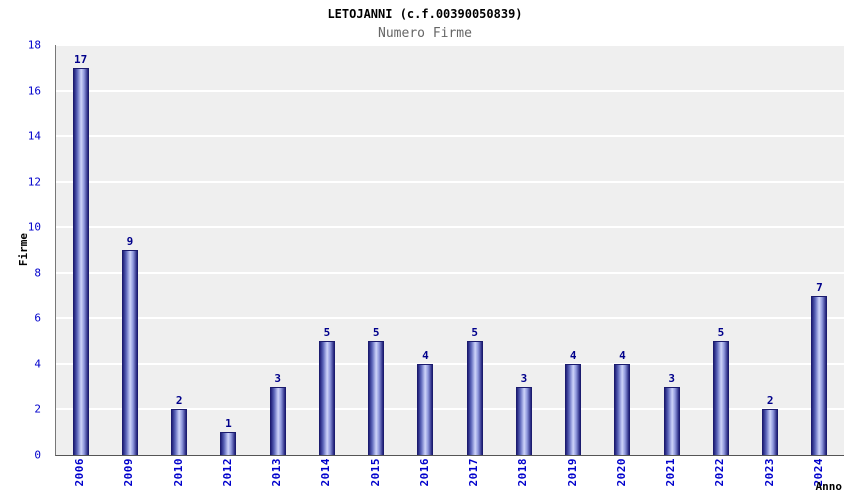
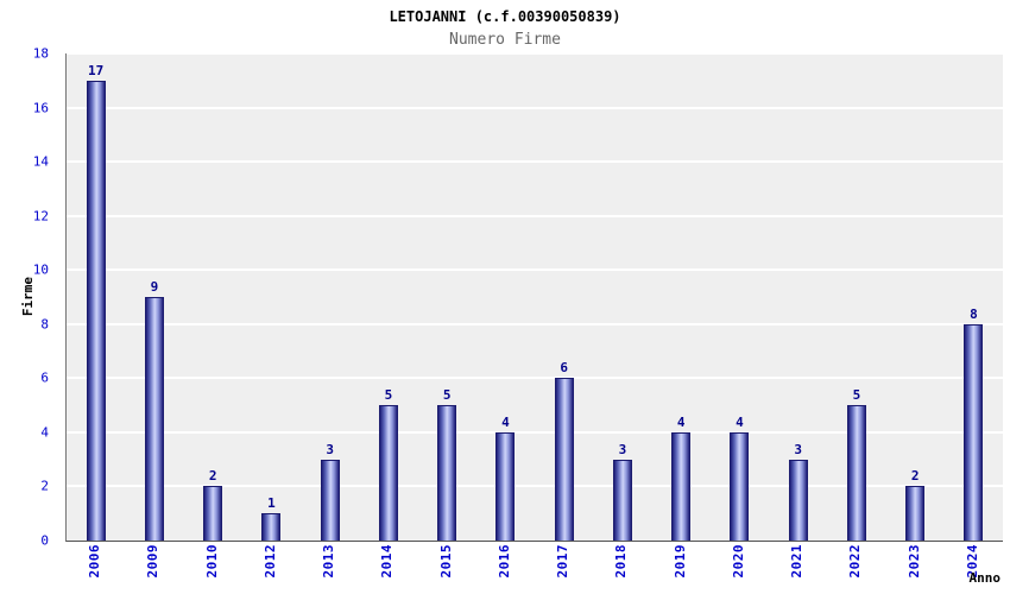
2017: 5 -> 6
2024: 7 -> 8
